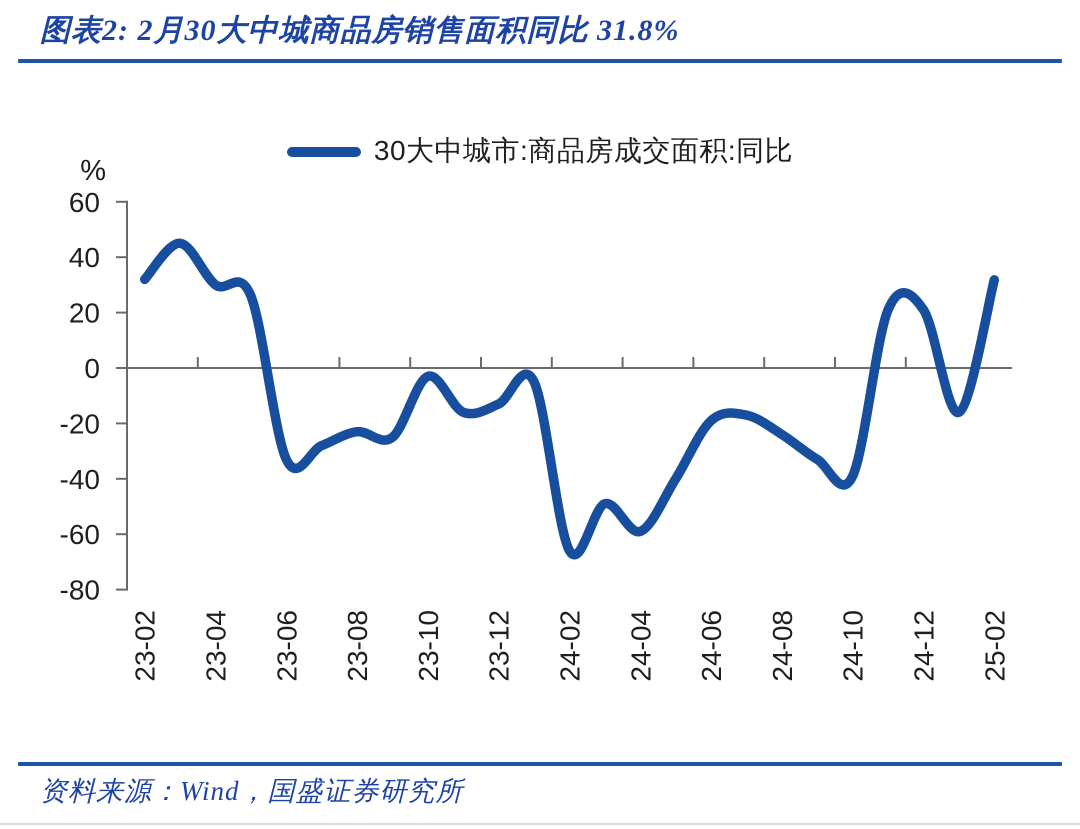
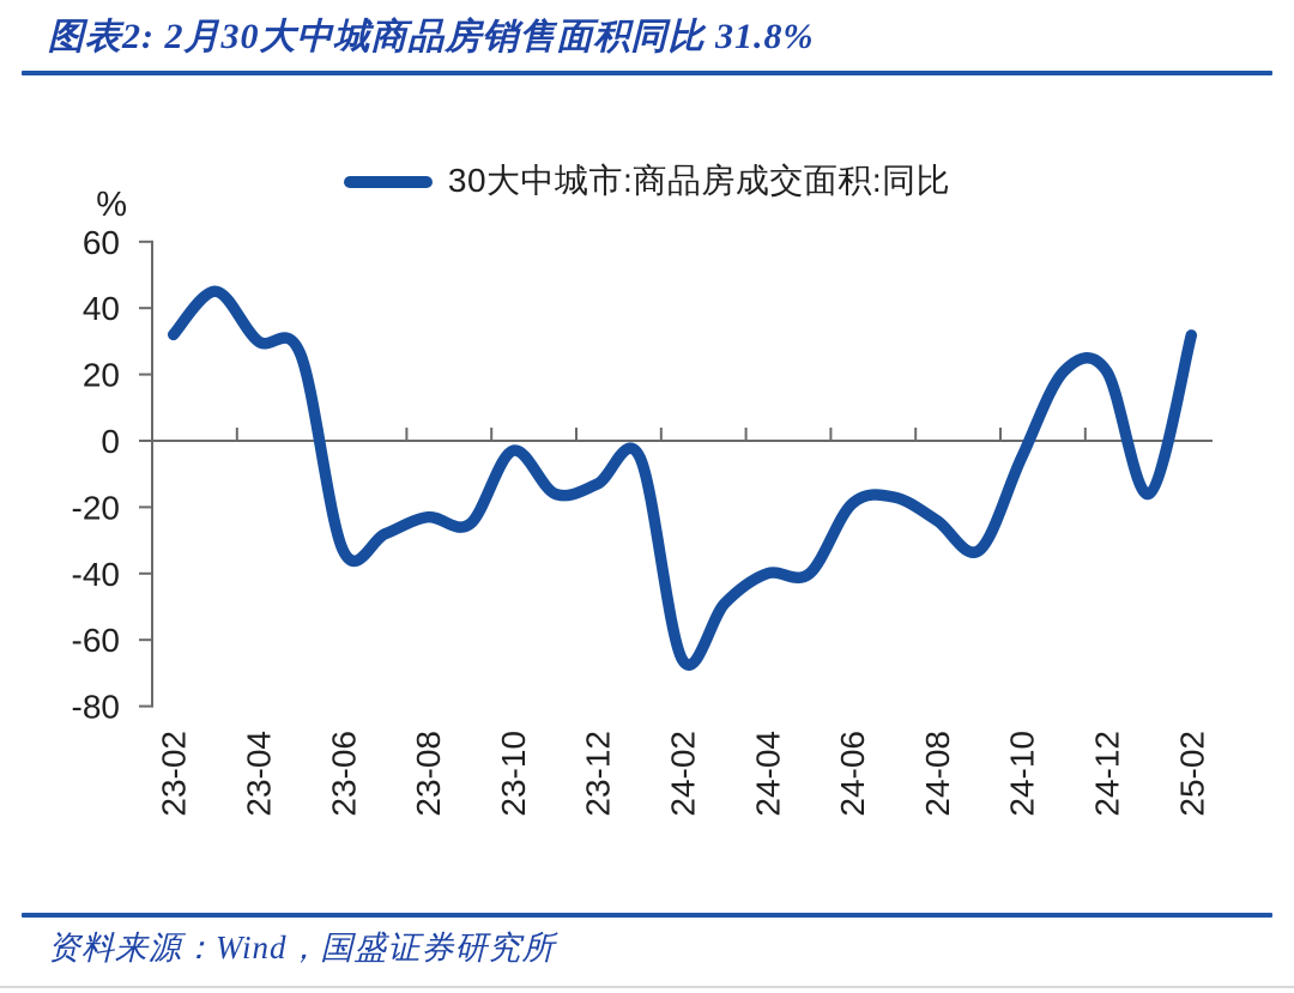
24-04: -59 -> -40
24-10: -39 -> -5
